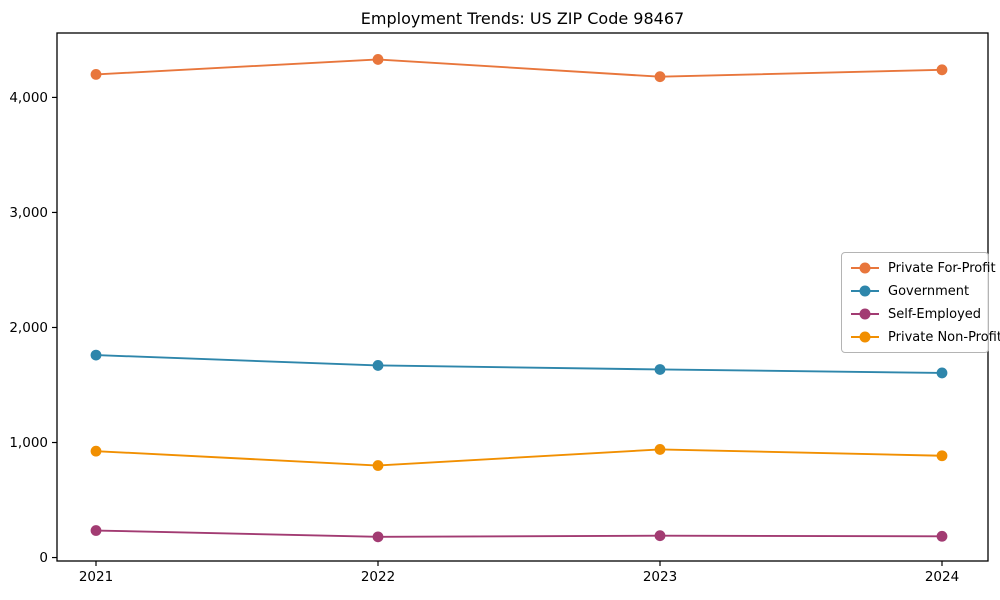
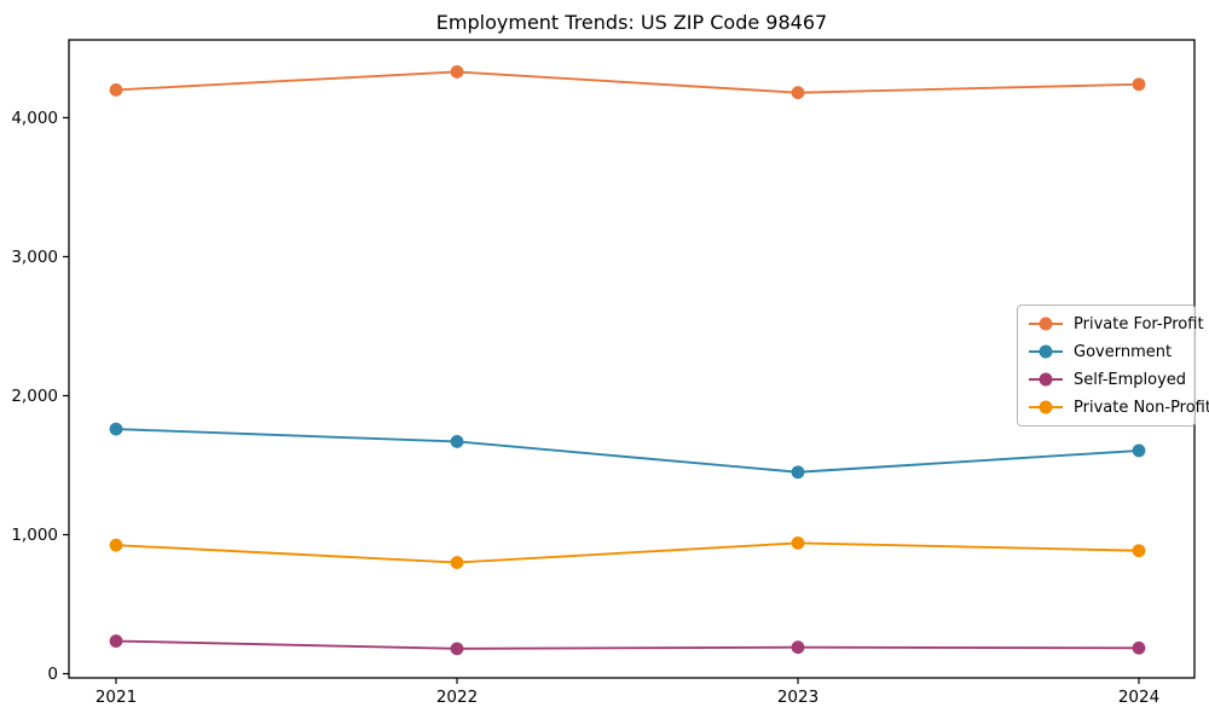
Government/2023: 1640 -> 1450
